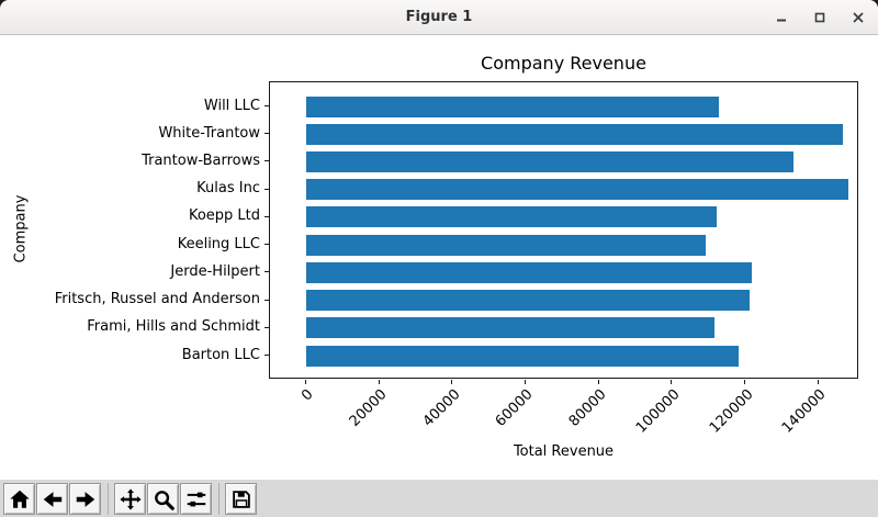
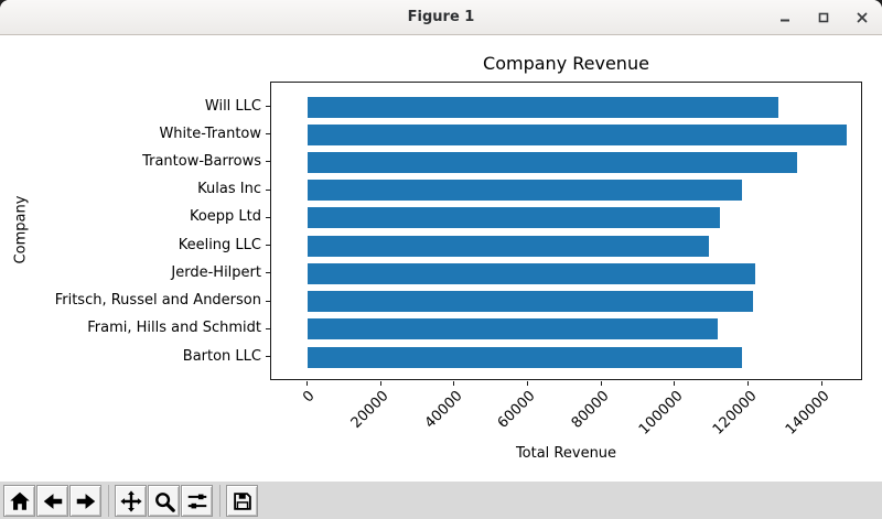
Will LLC: 112000 -> 128000
Kulas Inc: 148000 -> 118000
